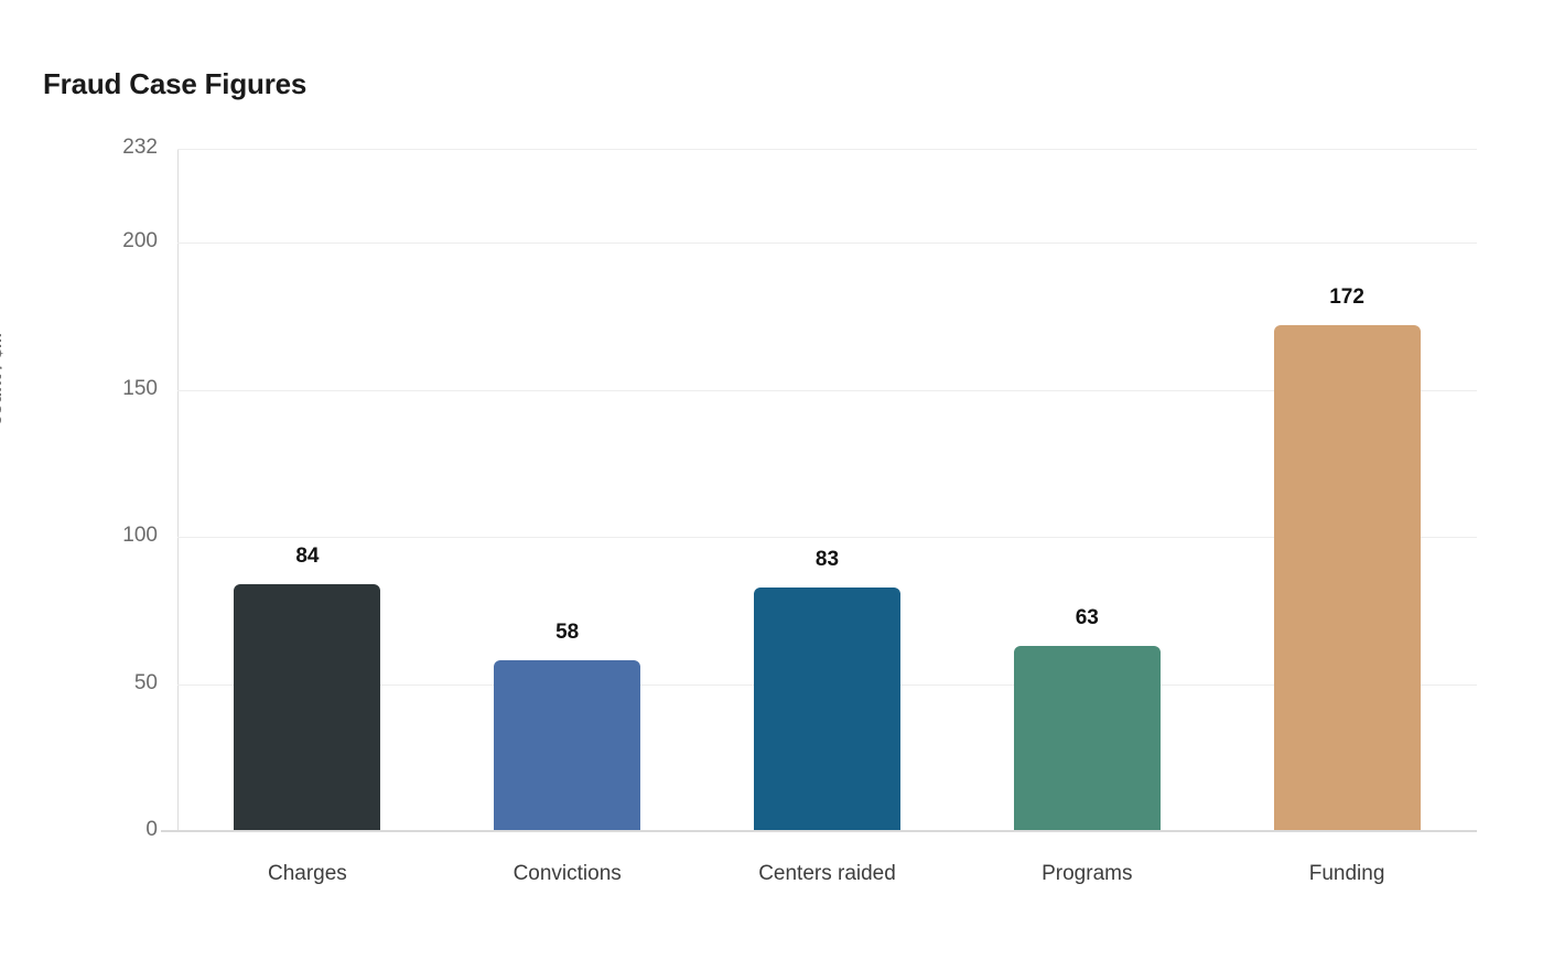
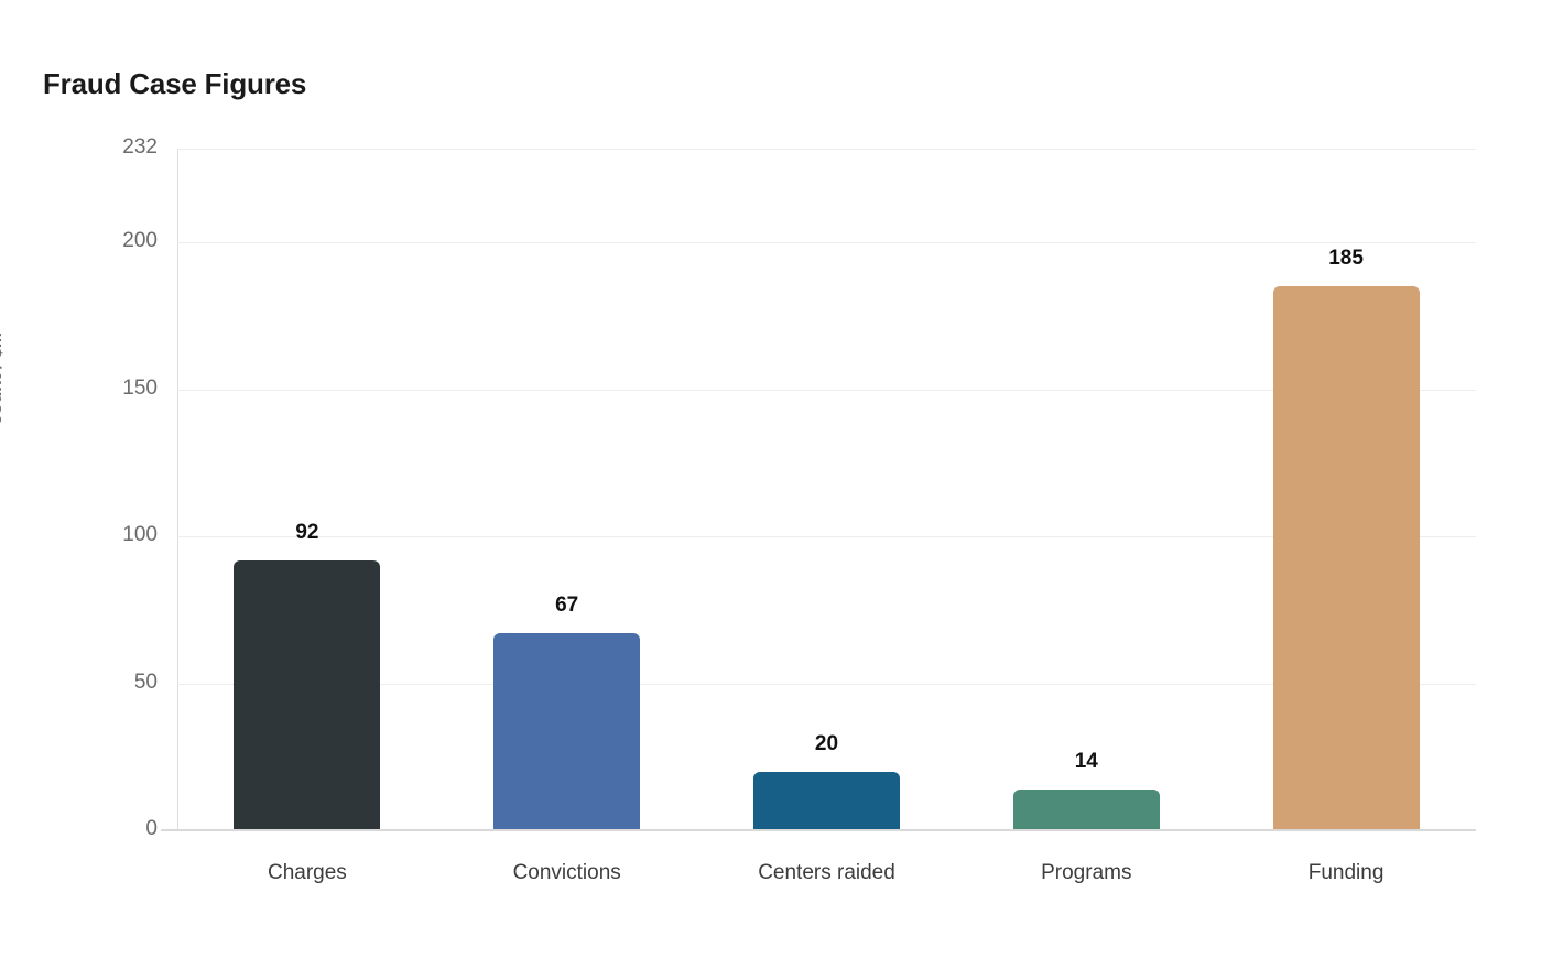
Charges: 84 -> 92
Convictions: 58 -> 67
Centers raided: 83 -> 20
Programs: 63 -> 14
Funding: 172 -> 185
